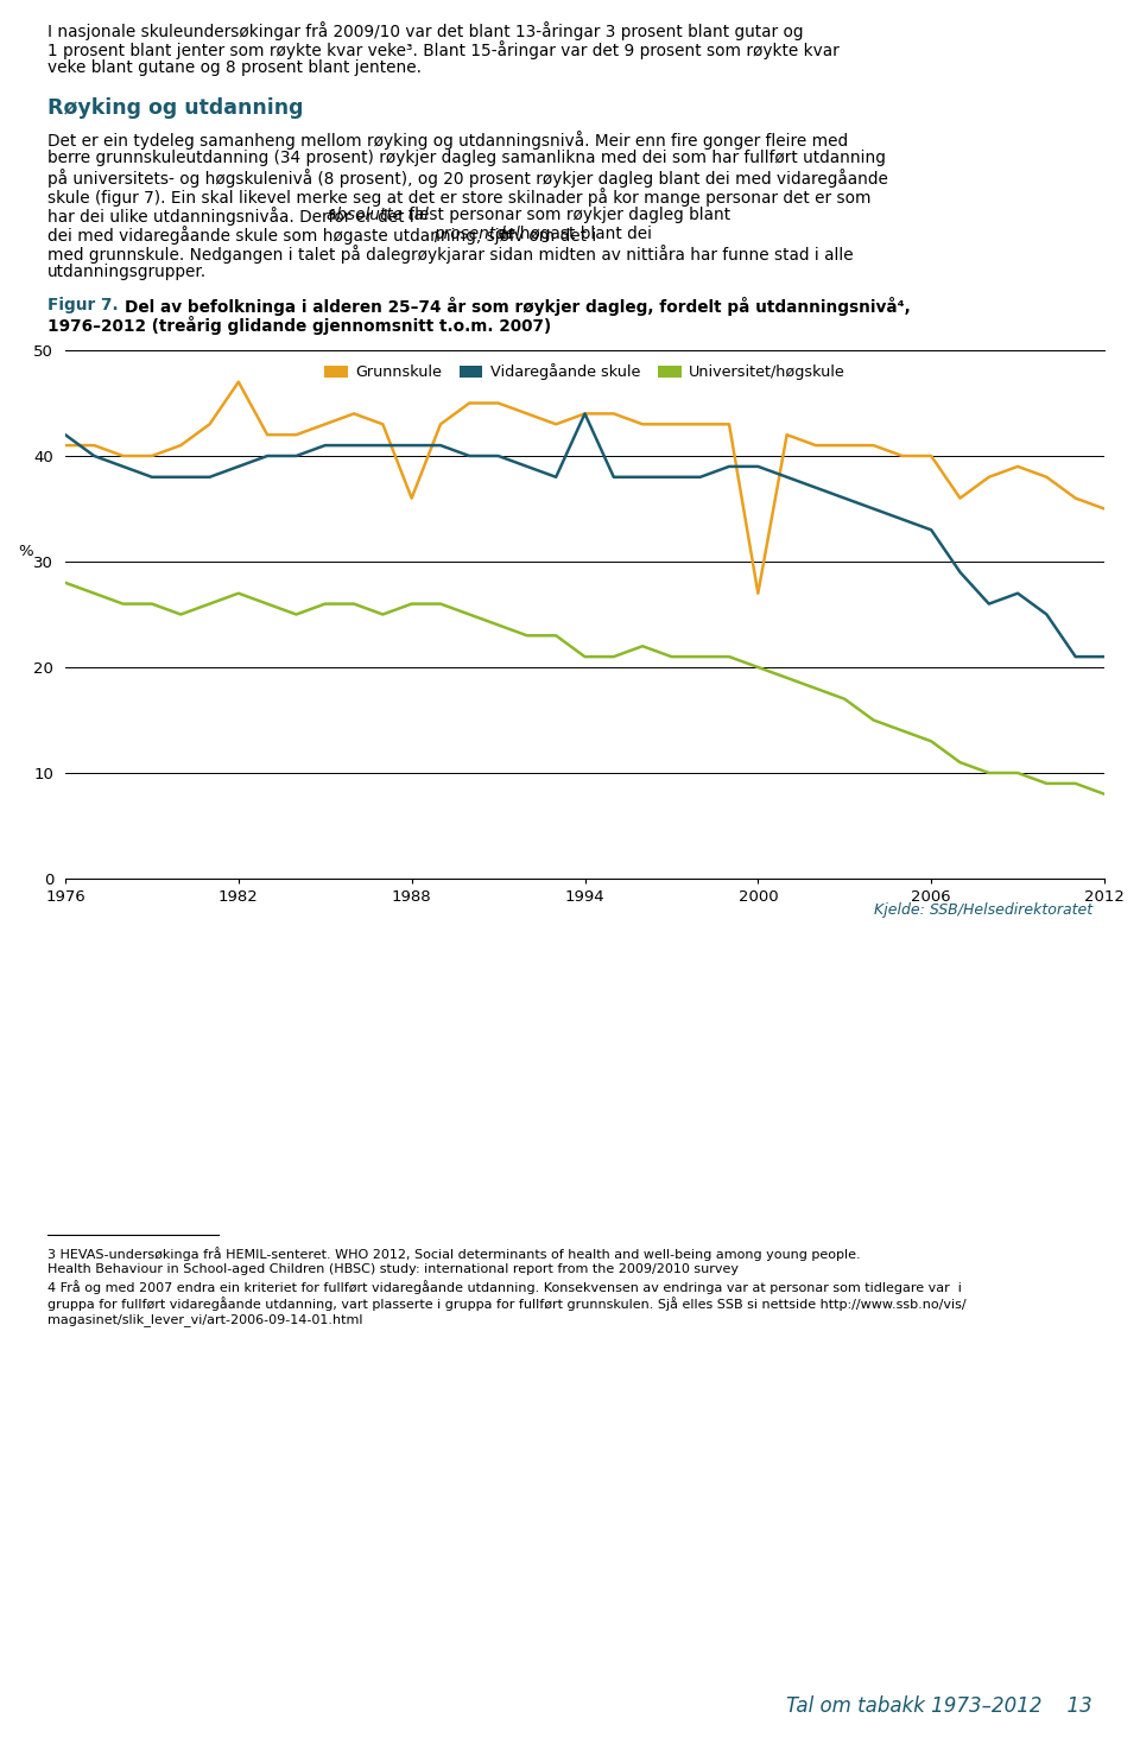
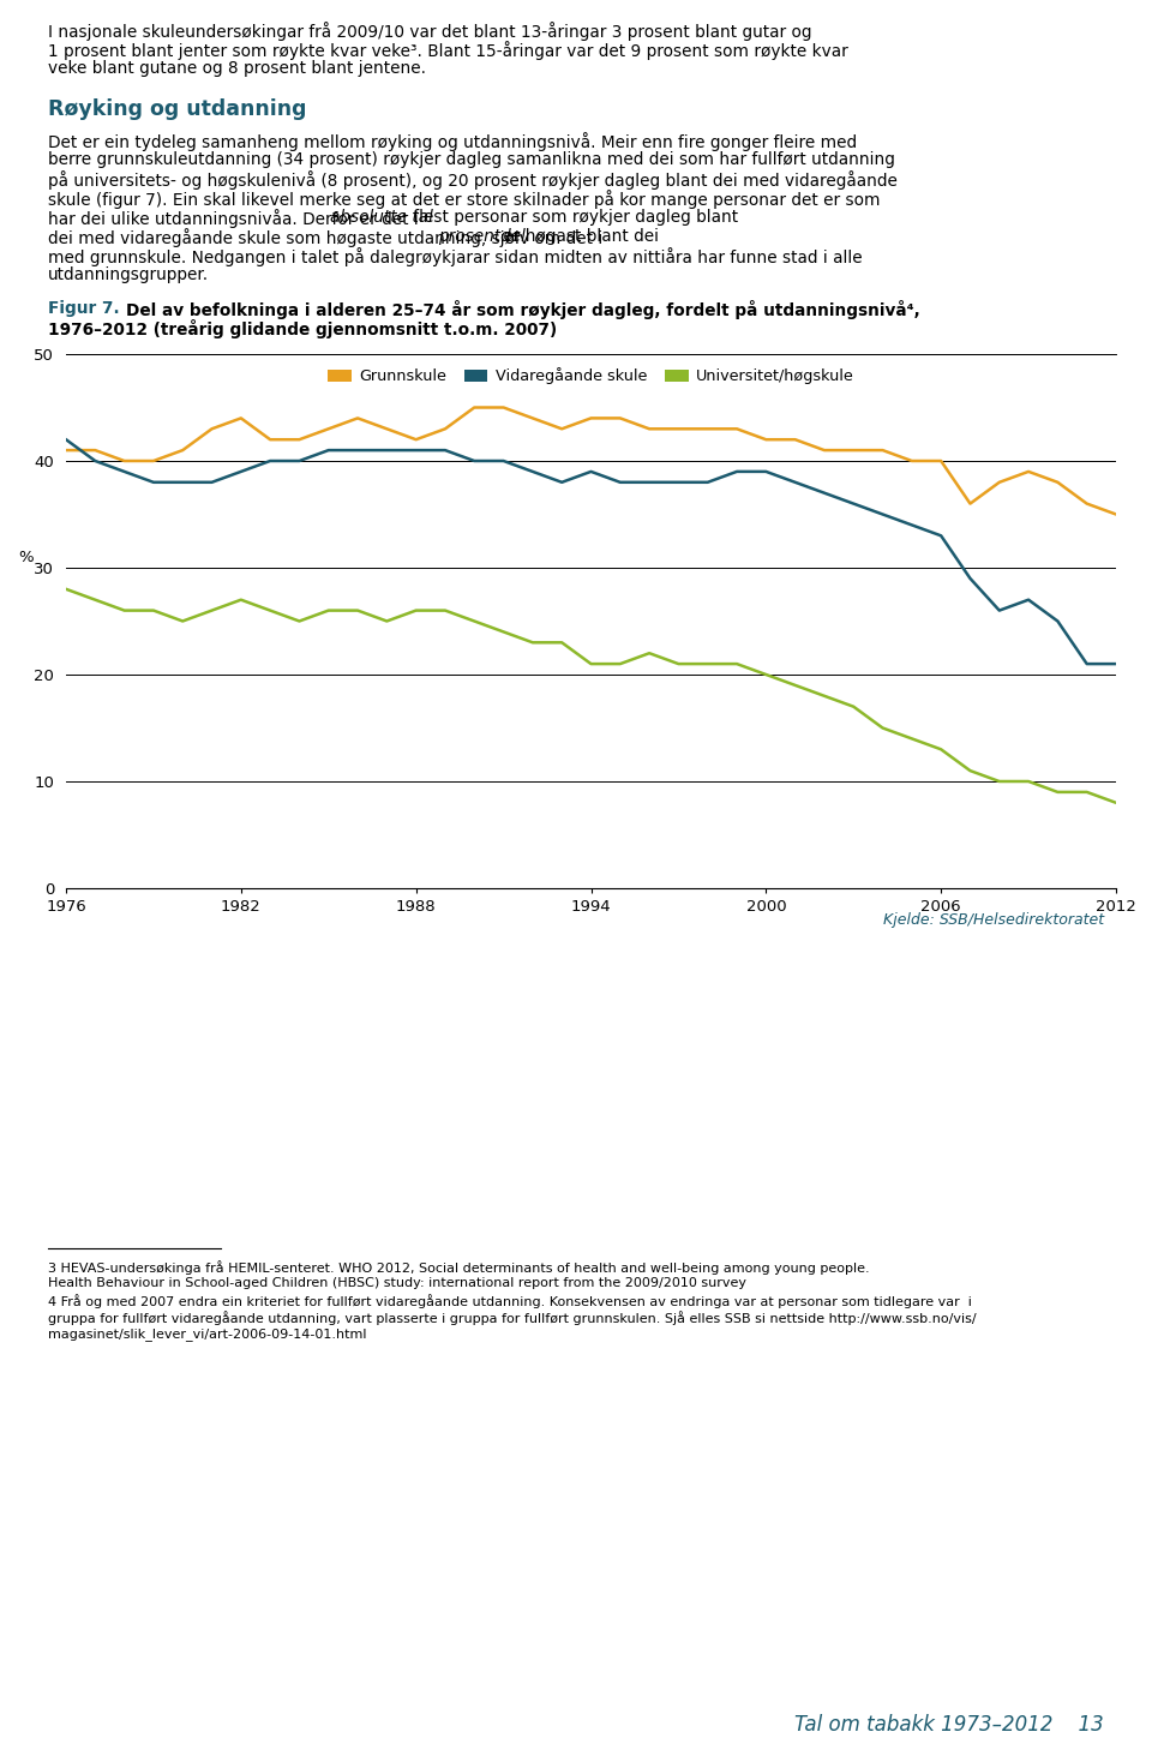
Grunnskule/1982: 47 -> 44
Grunnskule/1988: 36 -> 42
Vidaregåande skule/1994: 44 -> 39
Grunnskule/2000: 27 -> 42
